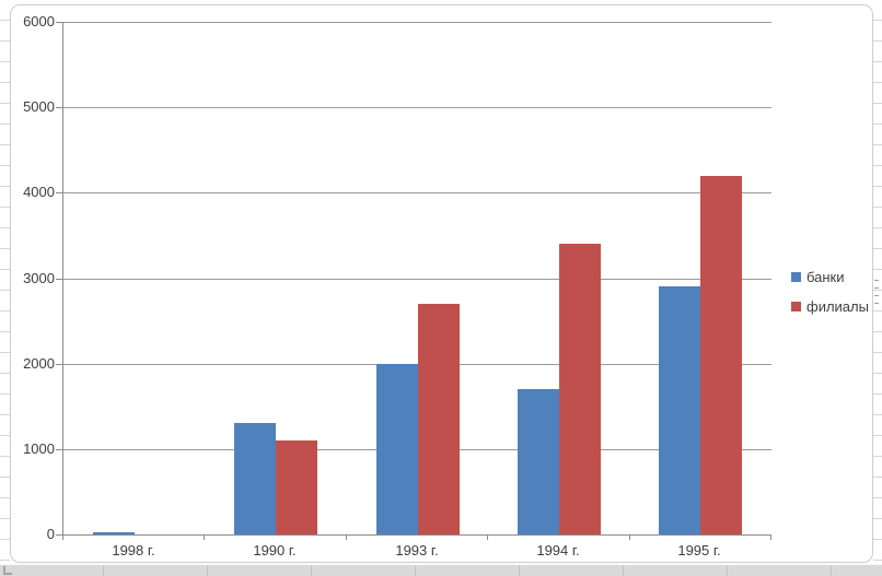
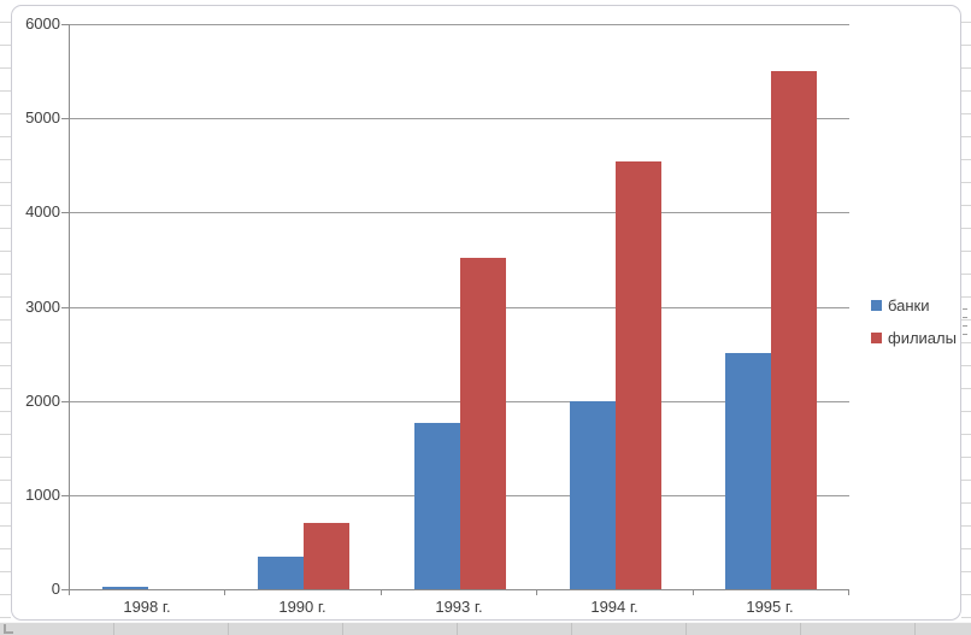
банки/1990 г.: 1300 -> 300
филиалы/1990 г.: 1100 -> 700
банки/1993 г.: 2000 -> 1800
филиалы/1993 г.: 2700 -> 3500
банки/1994 г.: 1700 -> 2000
филиалы/1994 г.: 3400 -> 4500
банки/1995 г.: 2900 -> 2500
филиалы/1995 г.: 4200 -> 5500
